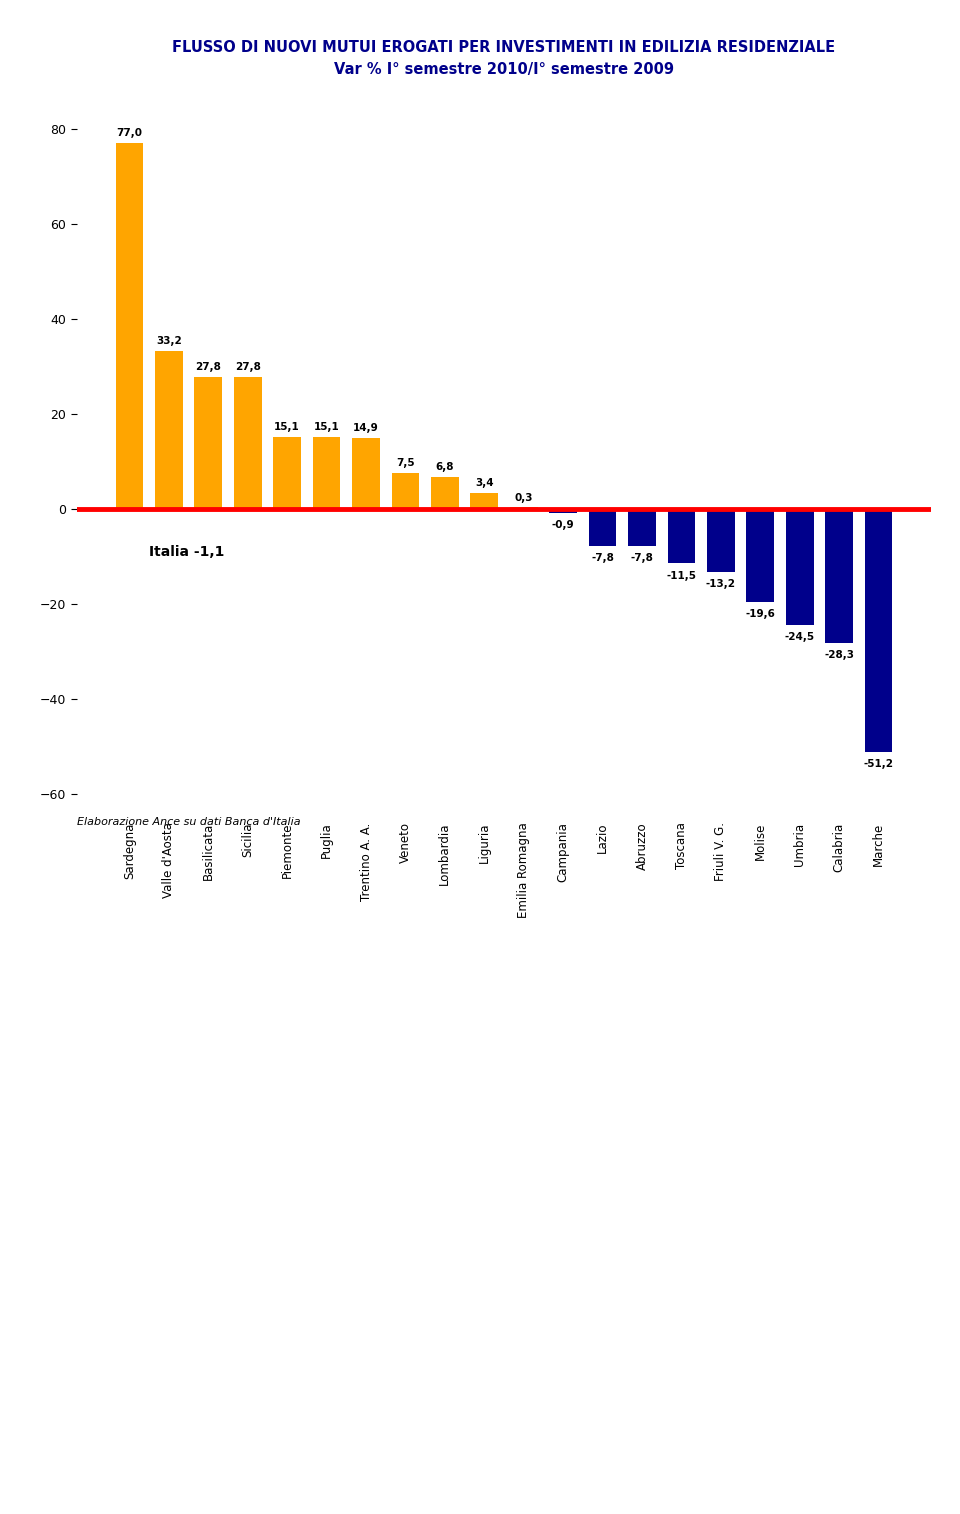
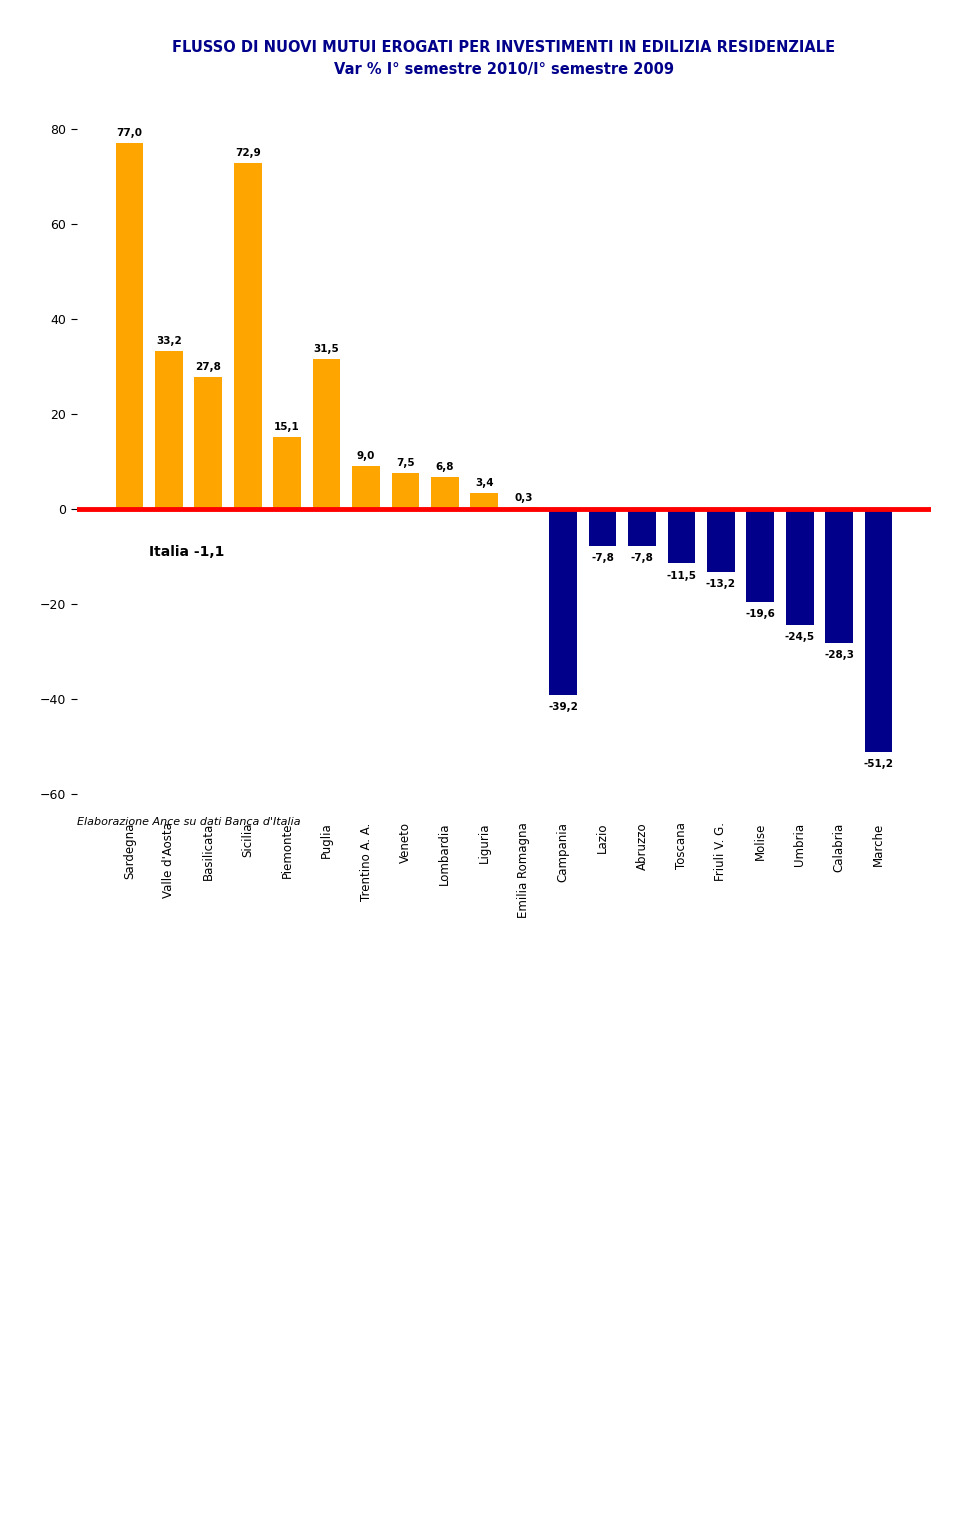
Sicilia: 27,8 -> 72,9
Puglia: 15,1 -> 31,5
Trentino A. A.: 14,9 -> 9,0
Campania: -0,9 -> -39,2
